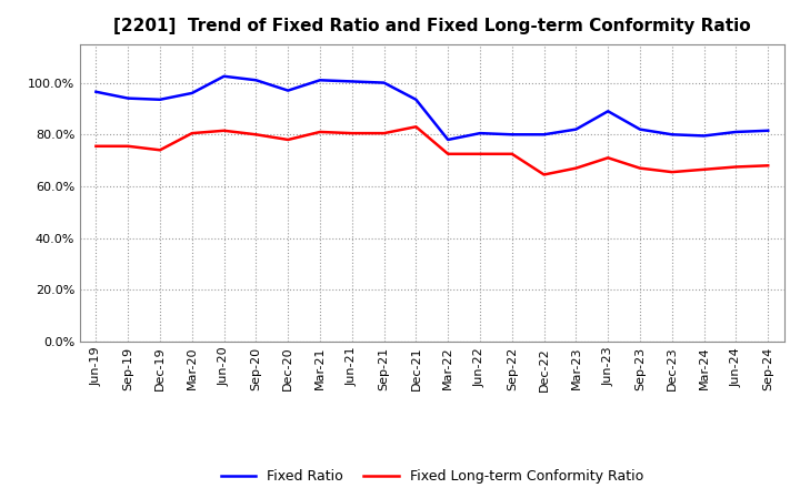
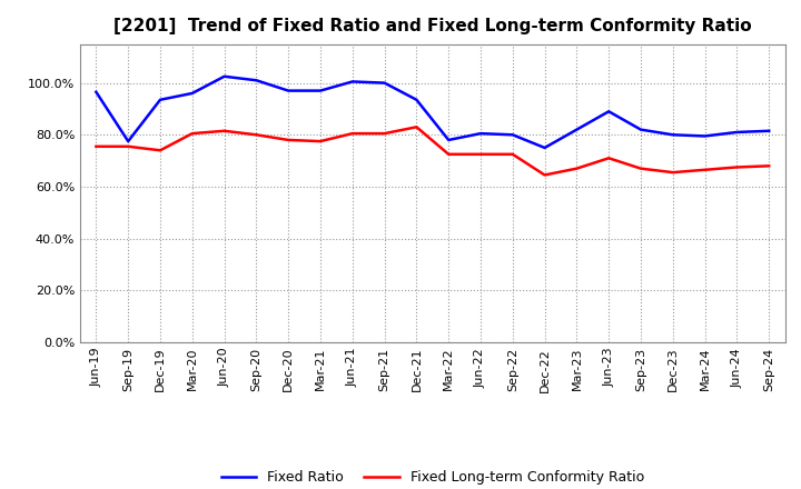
Fixed Ratio/Sep-19: 94.0% -> 77.5%
Fixed Ratio/Mar-21: 101.0% -> 97.0%
Fixed Long-term Conformity Ratio/Mar-21: 81.0% -> 77.5%
Fixed Ratio/Dec-22: 80.0% -> 75.0%
